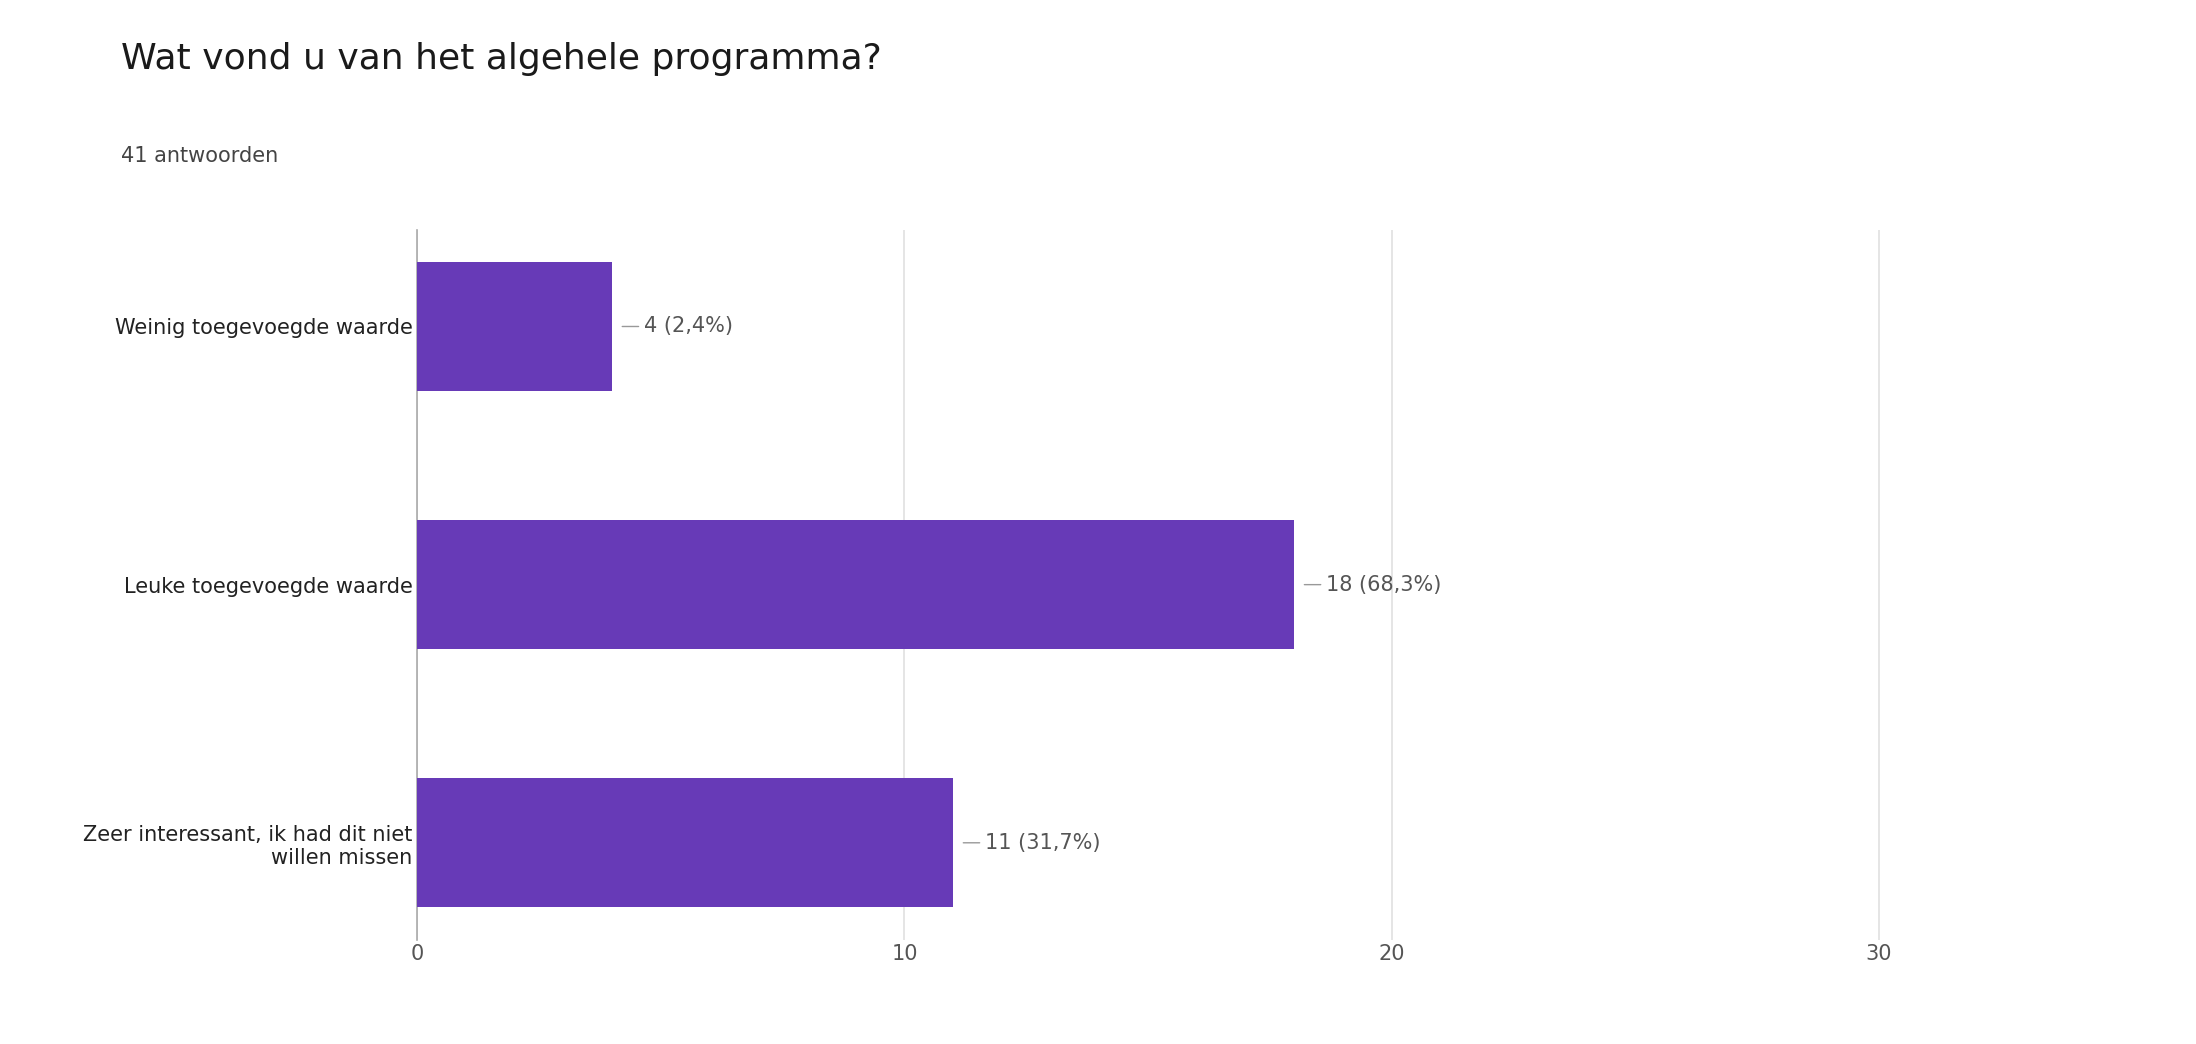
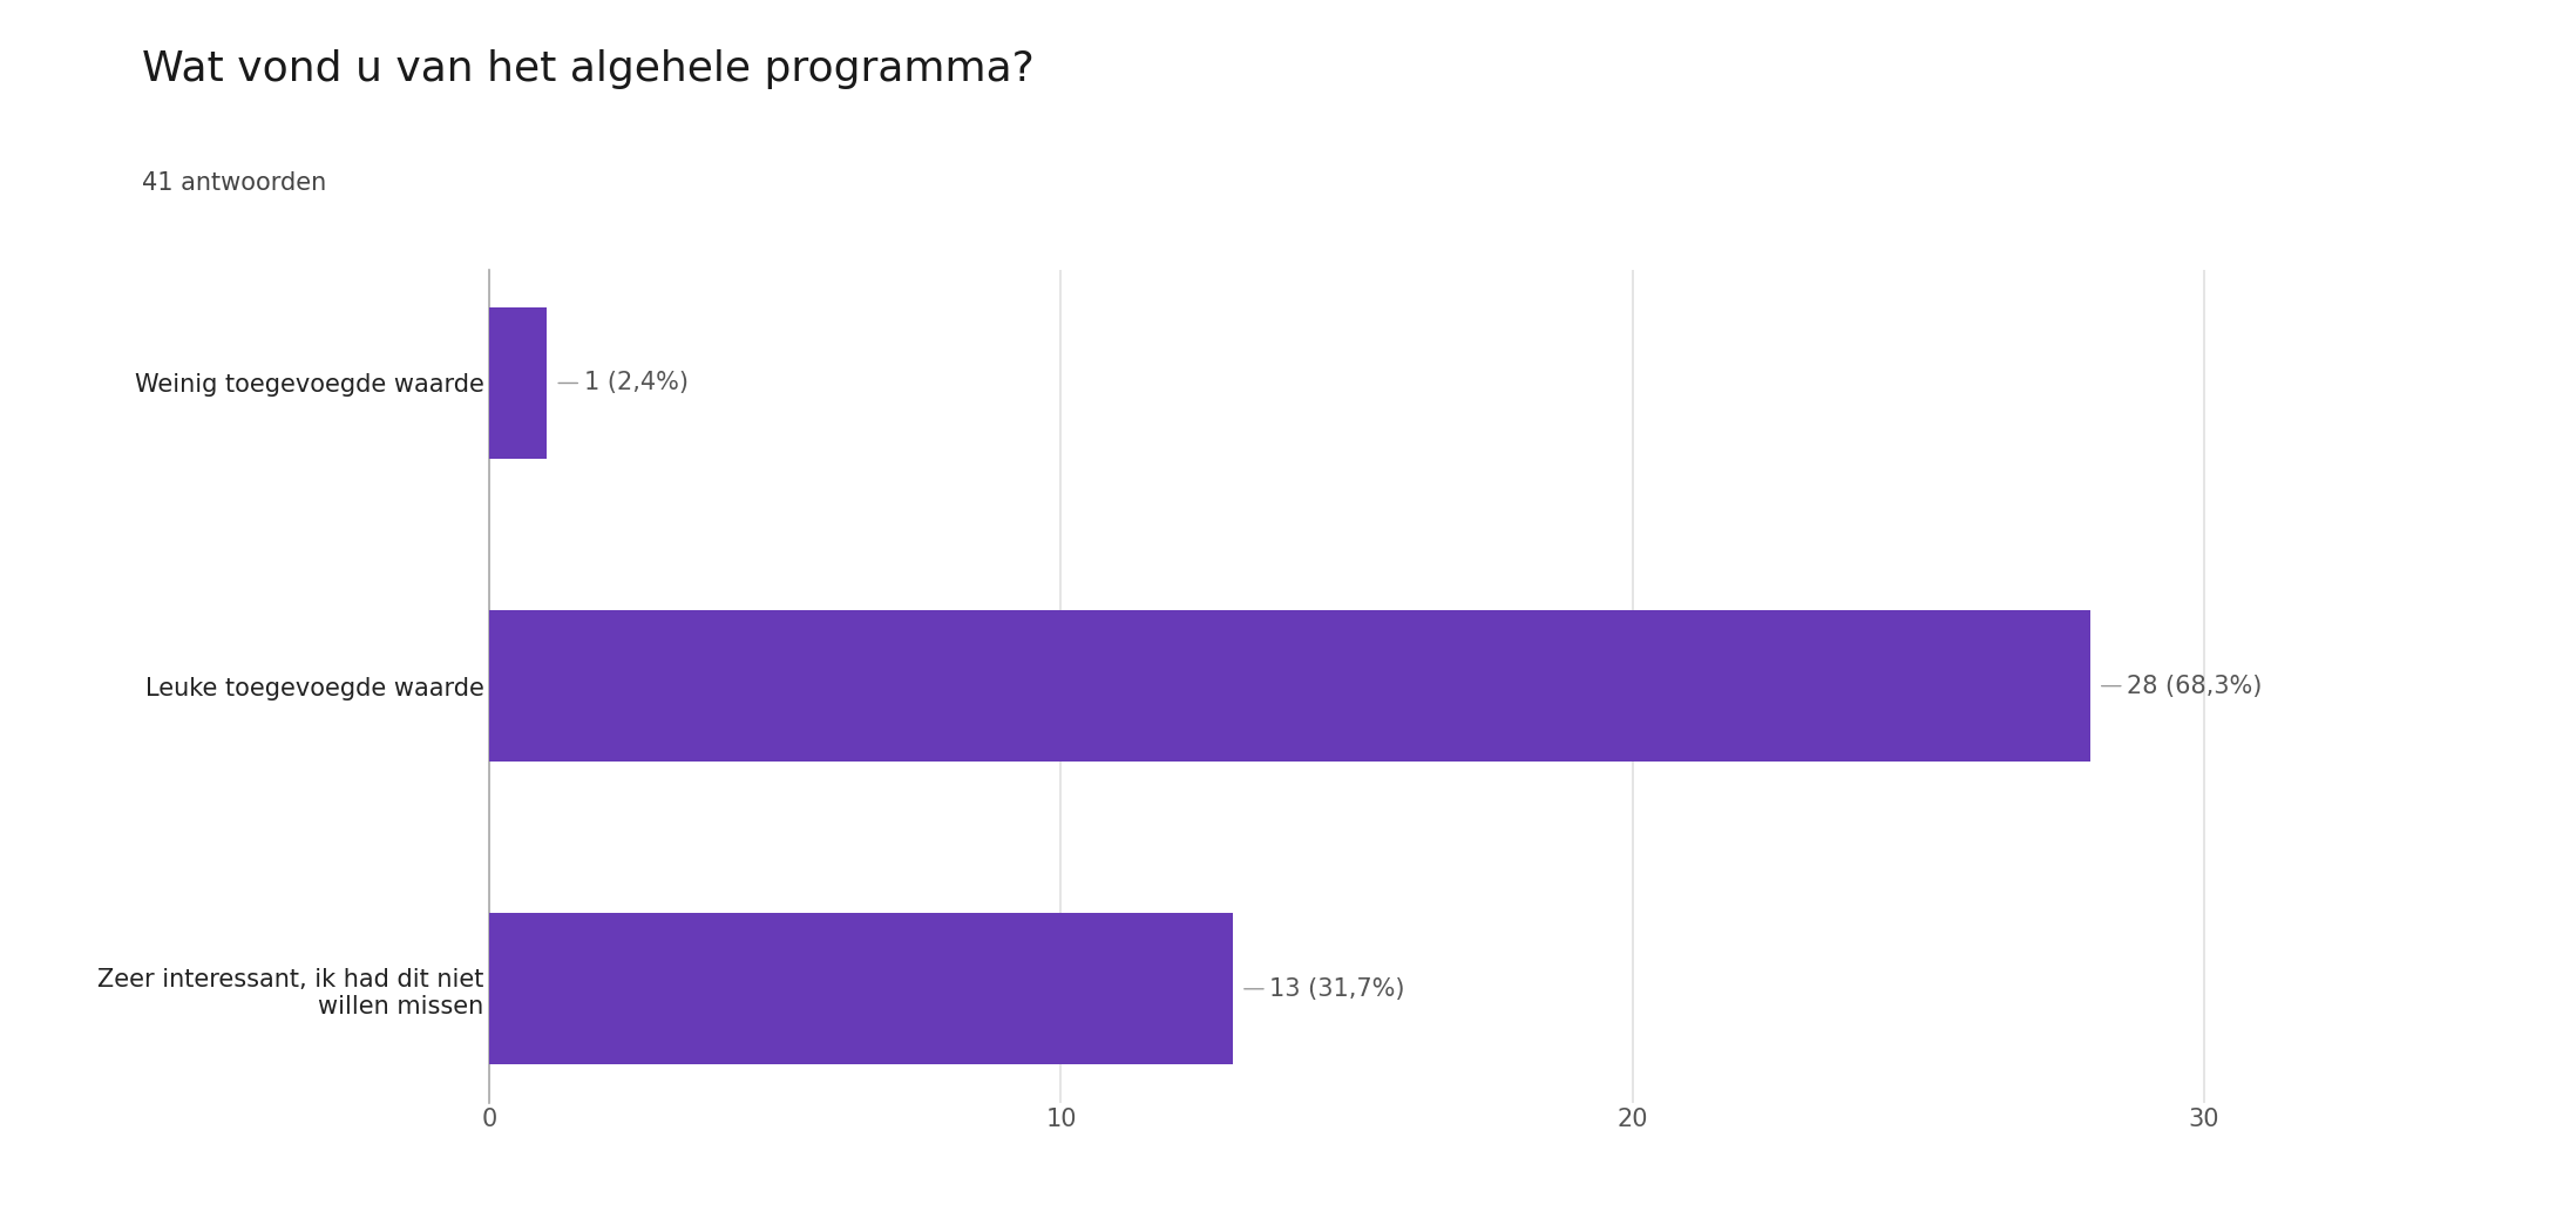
Weinig toegevoegde waarde: 4 -> 1
Leuke toegevoegde waarde: 18 -> 28
Zeer interessant, ik had dit niet willen missen: 11 -> 13
